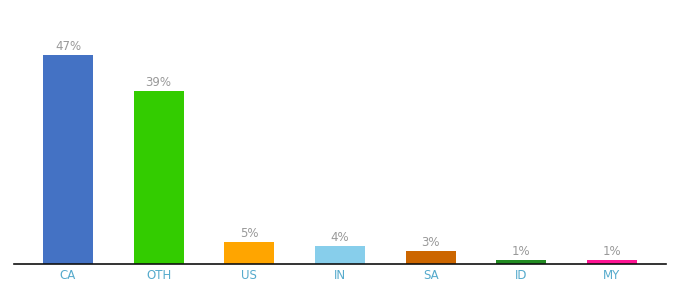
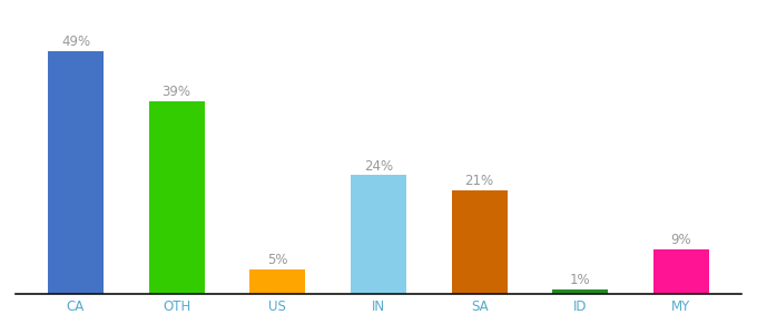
CA: 47% -> 49%
IN: 4% -> 24%
SA: 3% -> 21%
MY: 1% -> 9%
